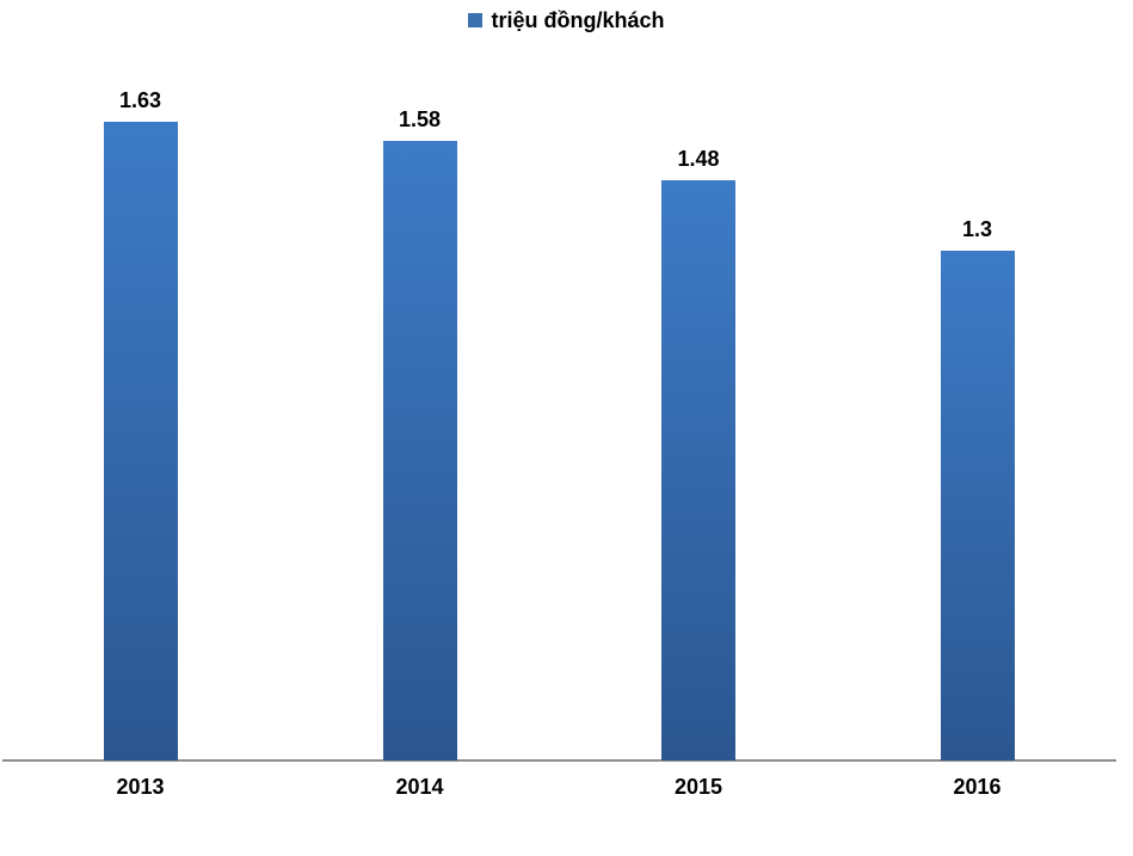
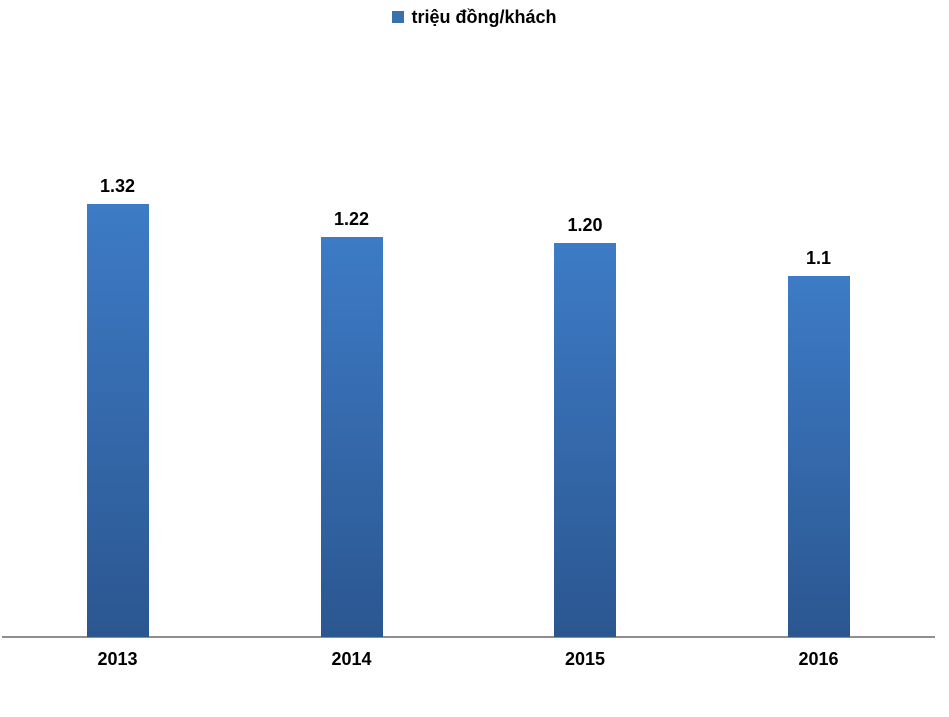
2013: 1.63 -> 1.32
2014: 1.58 -> 1.22
2015: 1.48 -> 1.20
2016: 1.3 -> 1.1
